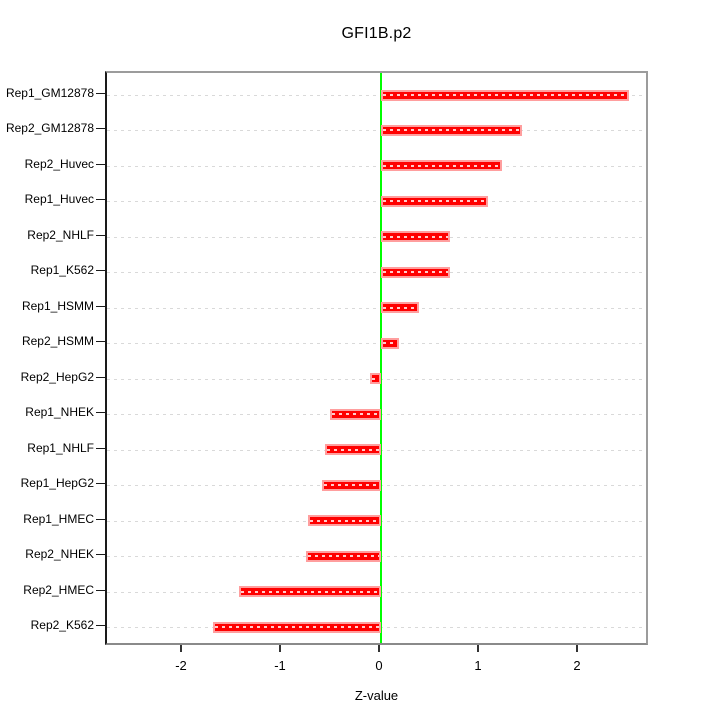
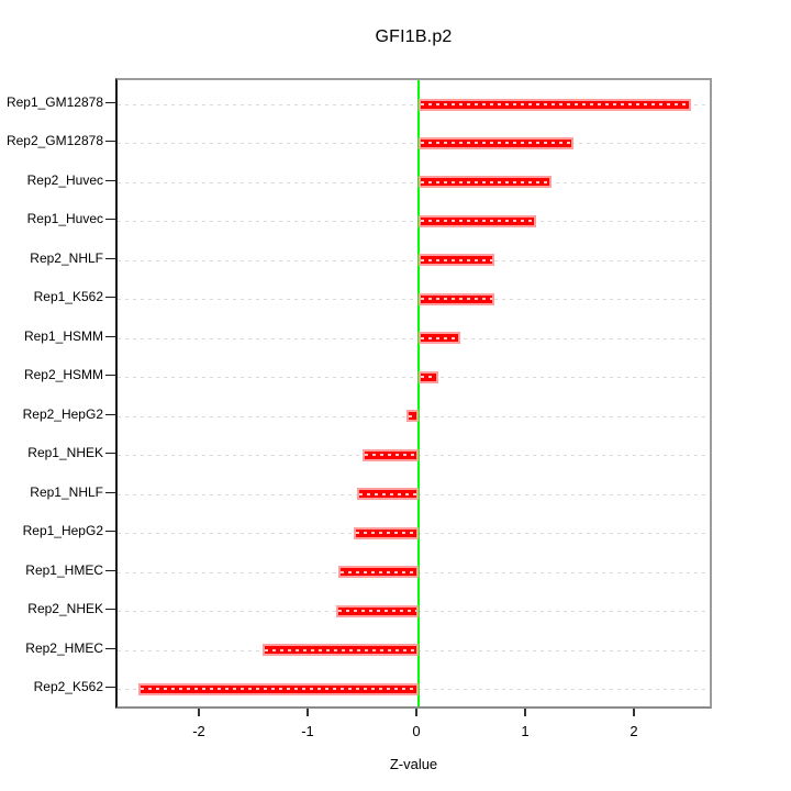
Rep2_K562: -1.7 -> -2.6
